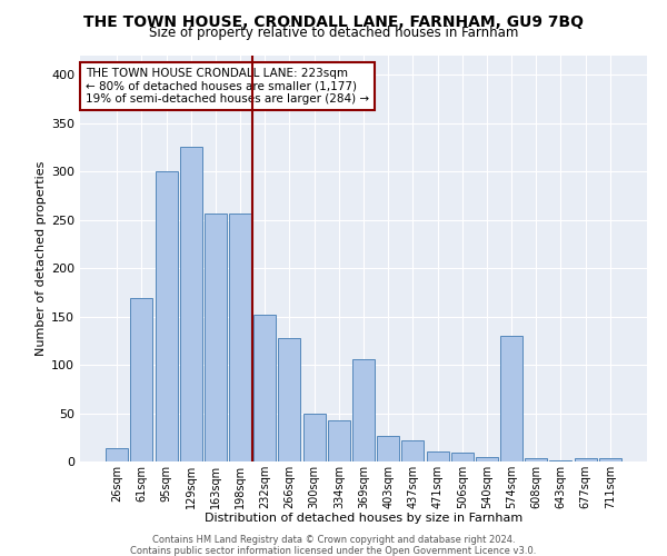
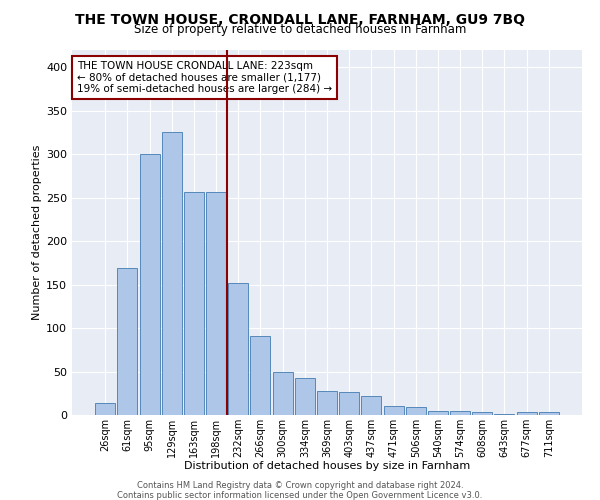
266sqm: 128 -> 91
369sqm: 106 -> 28
574sqm: 130 -> 5
